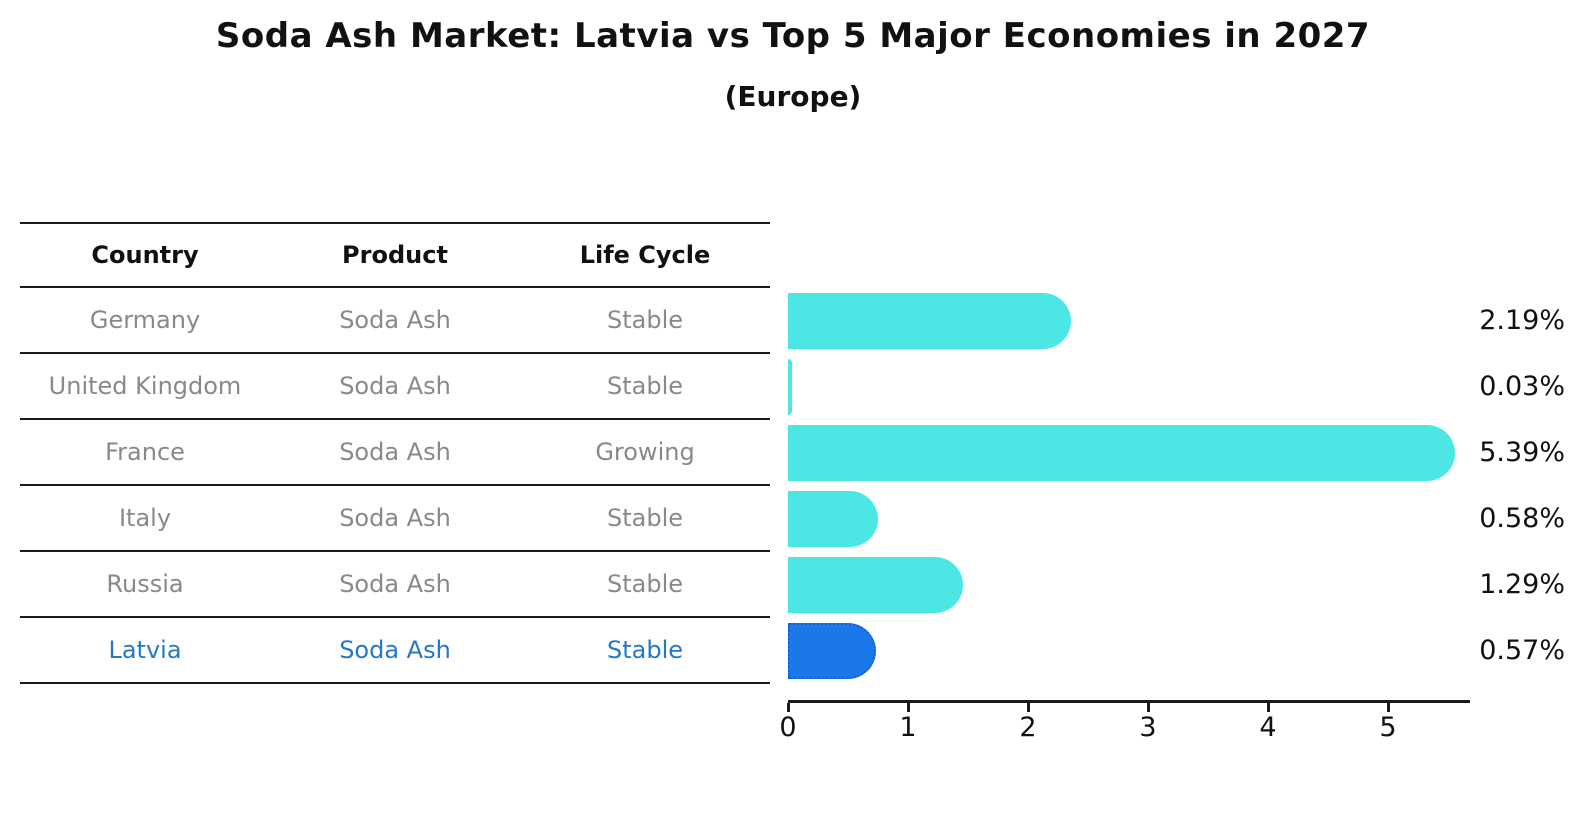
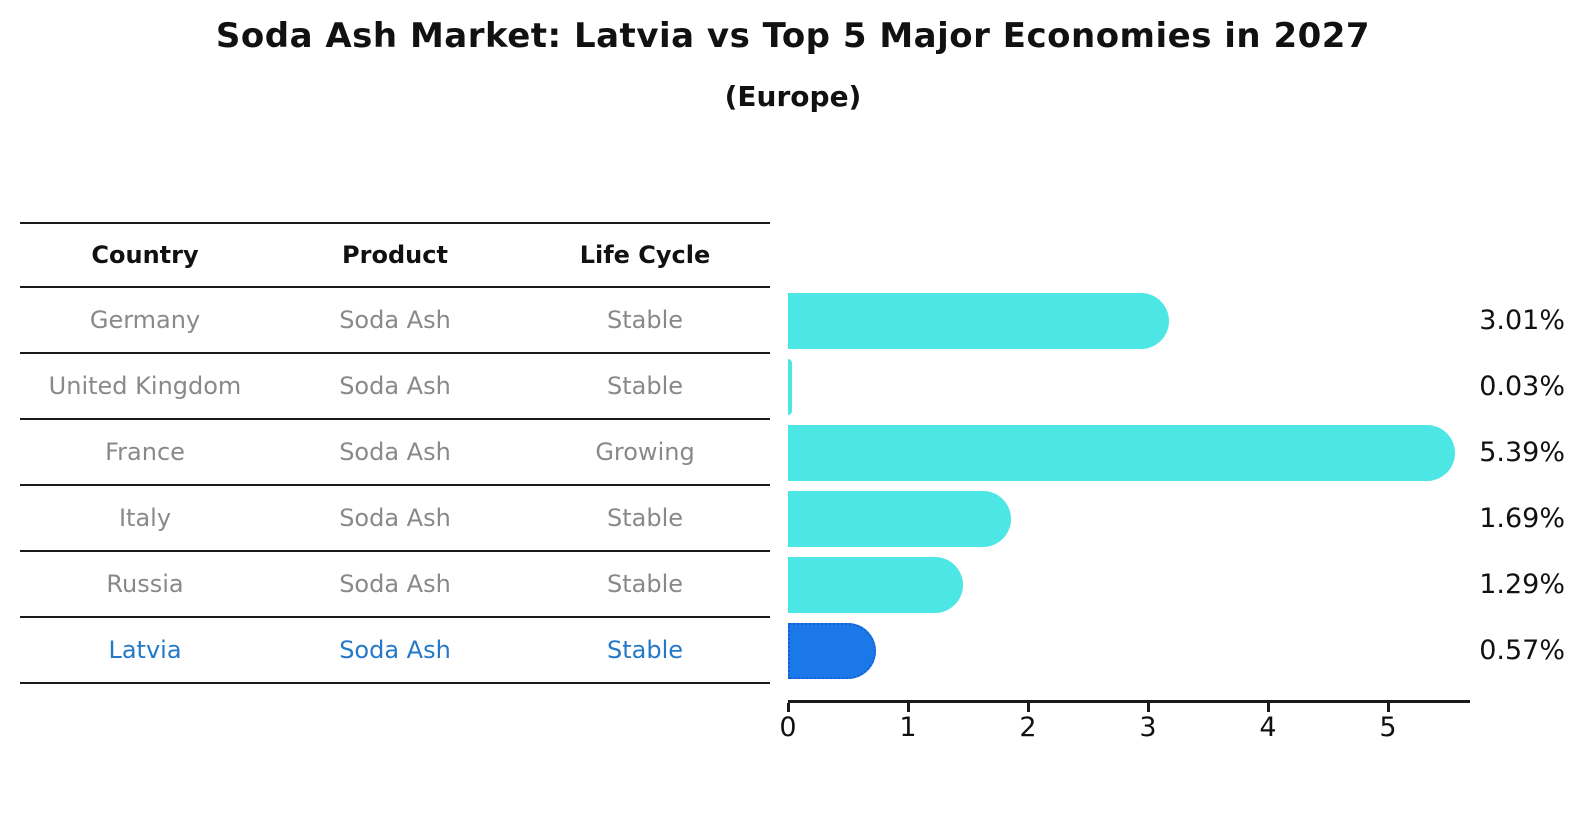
Germany: 2.19% -> 3.01%
Italy: 0.58% -> 1.69%
